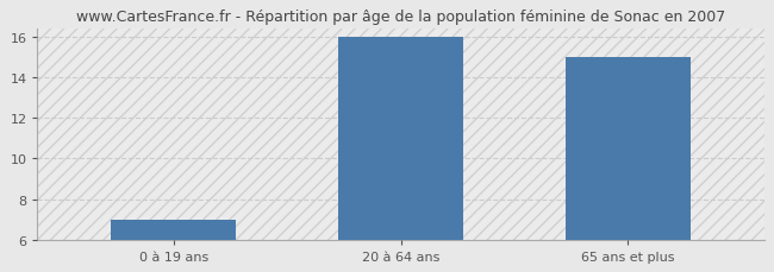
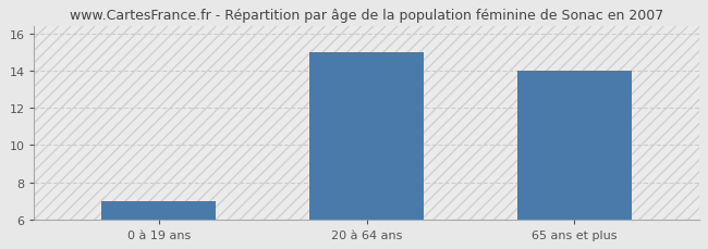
20 à 64 ans: 16 -> 15
65 ans et plus: 15 -> 14
